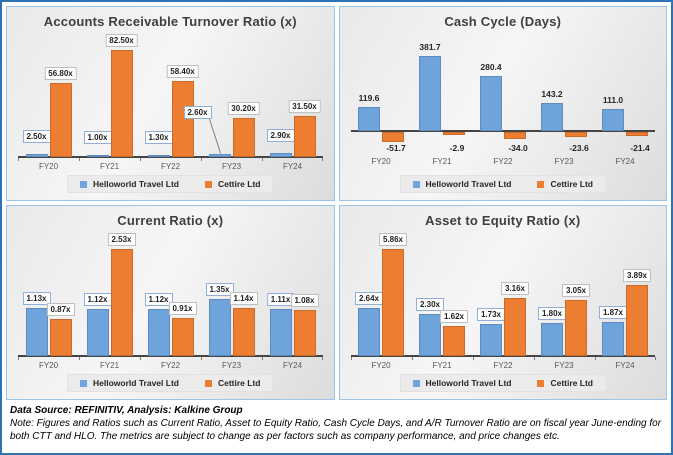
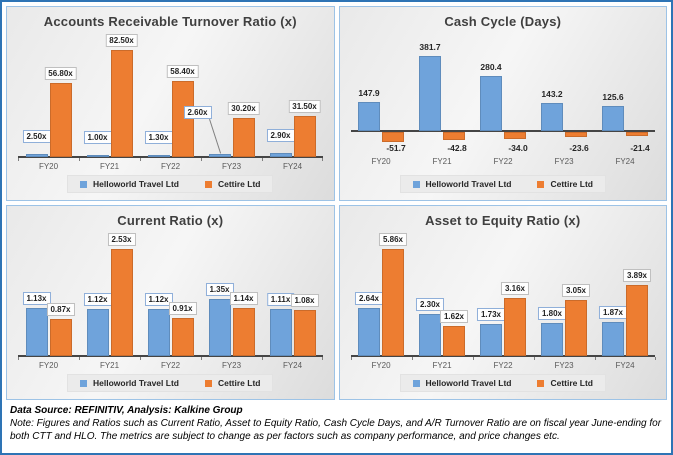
Cash Cycle (Days)/Helloworld Travel Ltd/FY20: 119.6 -> 147.9
Cash Cycle (Days)/Cettire Ltd/FY21: -2.9 -> -42.8
Cash Cycle (Days)/Helloworld Travel Ltd/FY24: 111.0 -> 125.6
